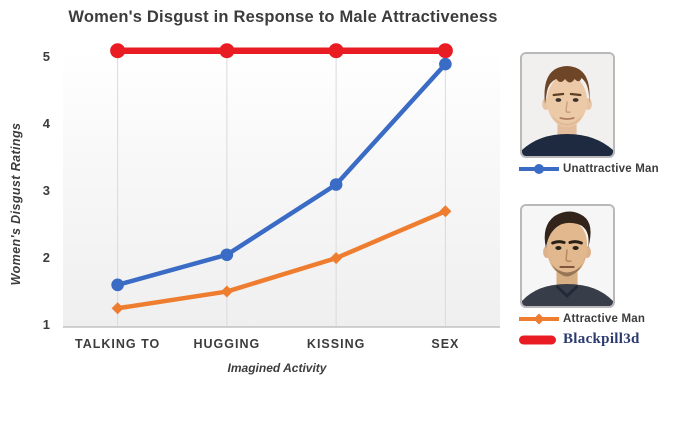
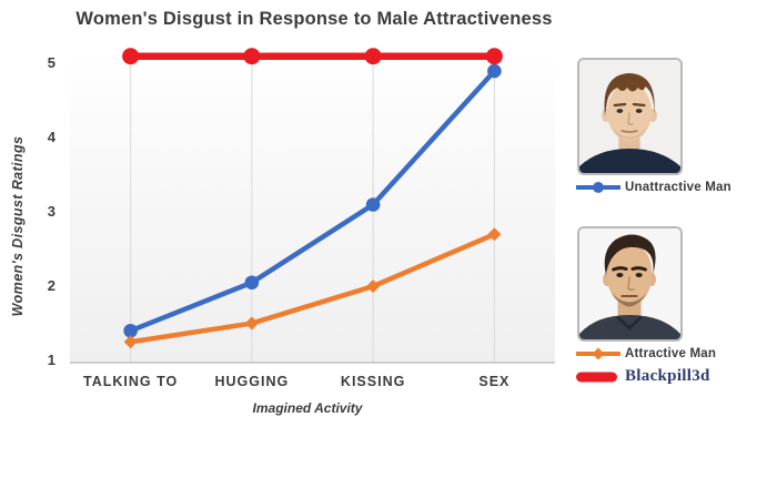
Unattractive Man/TALKING TO: 1.6 -> 1.4
